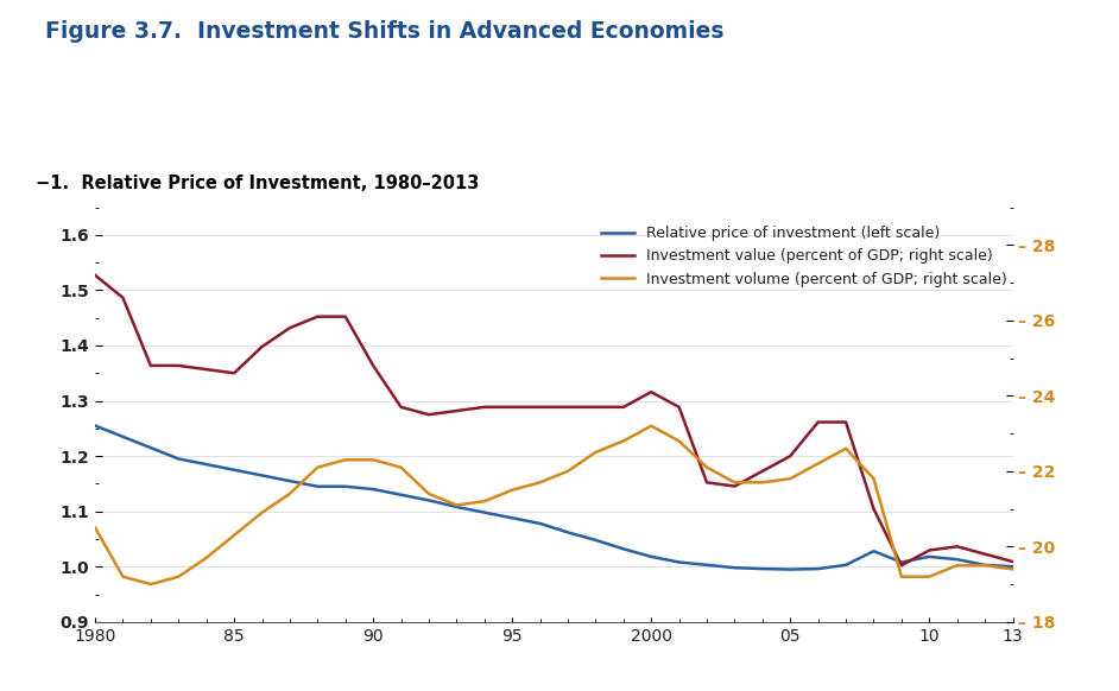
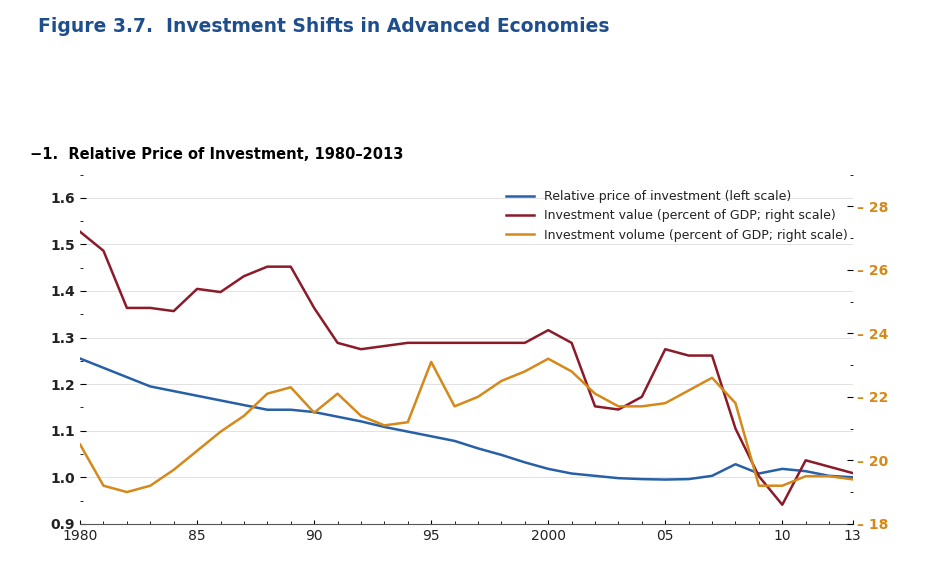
Investment value (percent of GDP; right scale)/85: – 24.6 -> – 25.4
Investment volume (percent of GDP; right scale)/90: – 22.3 -> – 21.5
Investment volume (percent of GDP; right scale)/95: – 21.5 -> – 23.1
Investment value (percent of GDP; right scale)/05: – 22.4 -> – 23.5
Investment value (percent of GDP; right scale)/10: – 19.9 -> – 18.6
